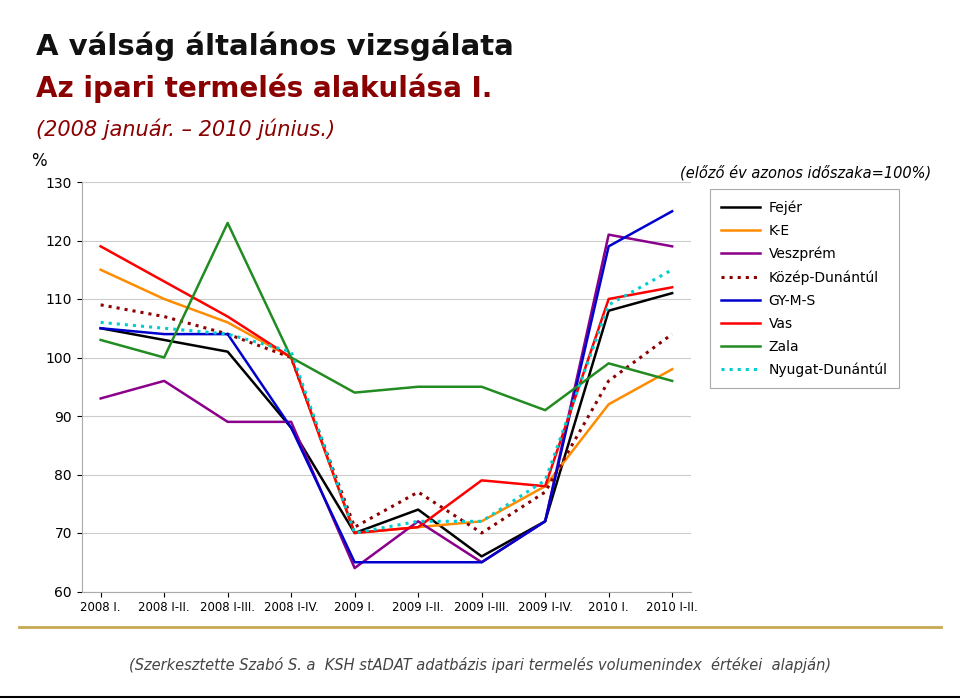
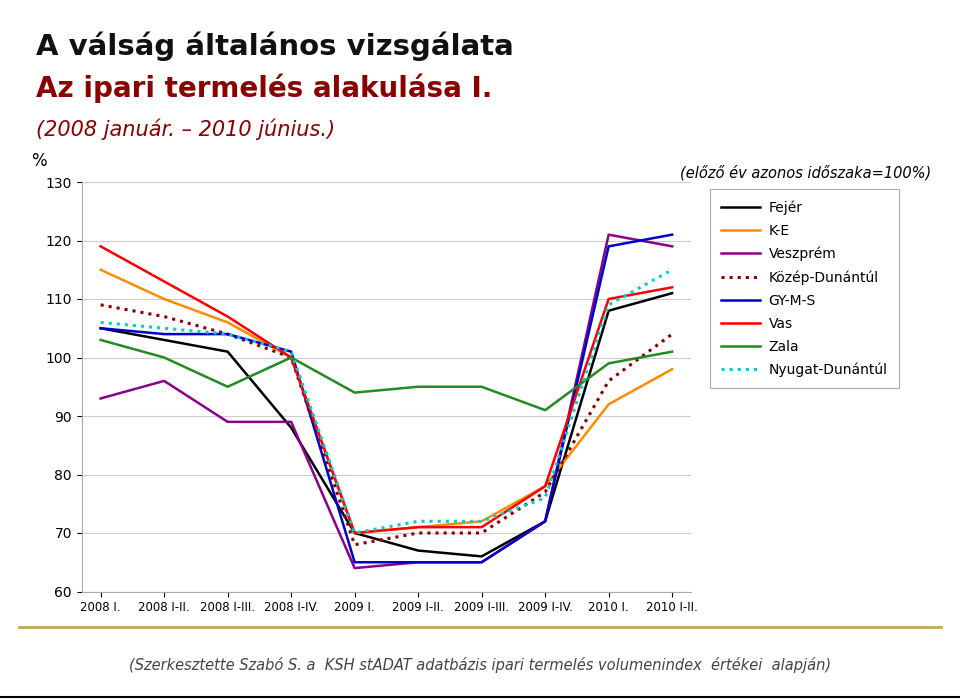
Zala/2008 I-III.: 123 -> 95
GY-M-S/2008 I-IV.: 88 -> 101
Közép-Dunántúl/2009 I.: 71 -> 68
Fejér/2009 I-II.: 74 -> 67
Veszprém/2009 I-II.: 72 -> 65
Közép-Dunántúl/2009 I-II.: 77 -> 70
Vas/2009 I-III.: 79 -> 71
Nyugat-Dunántúl/2009 I-IV.: 79 -> 76
GY-M-S/2010 I-II.: 125 -> 121
Zala/2010 I-II.: 96 -> 101
